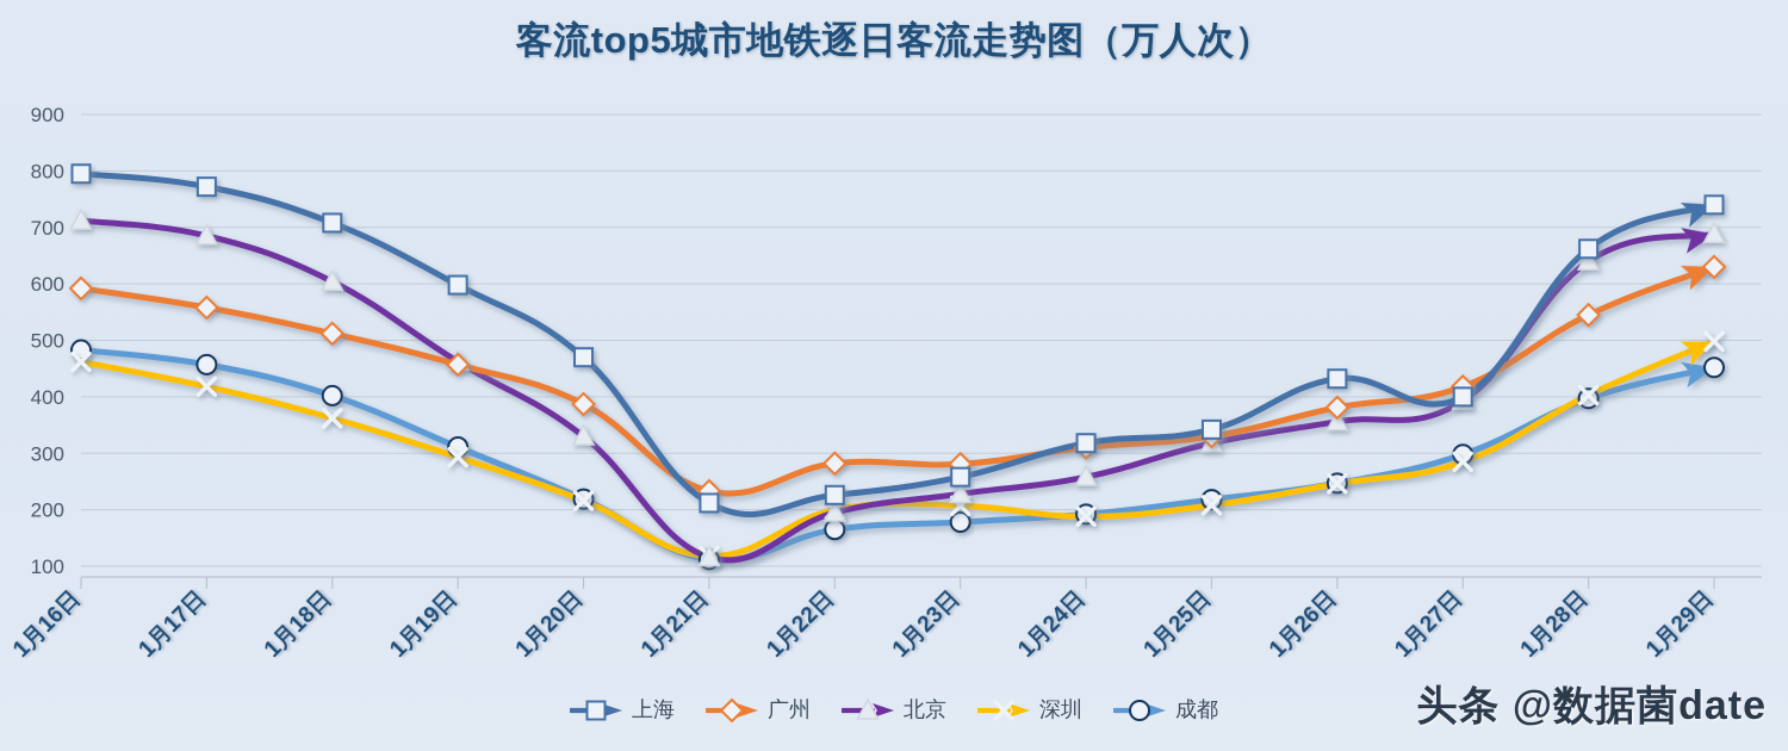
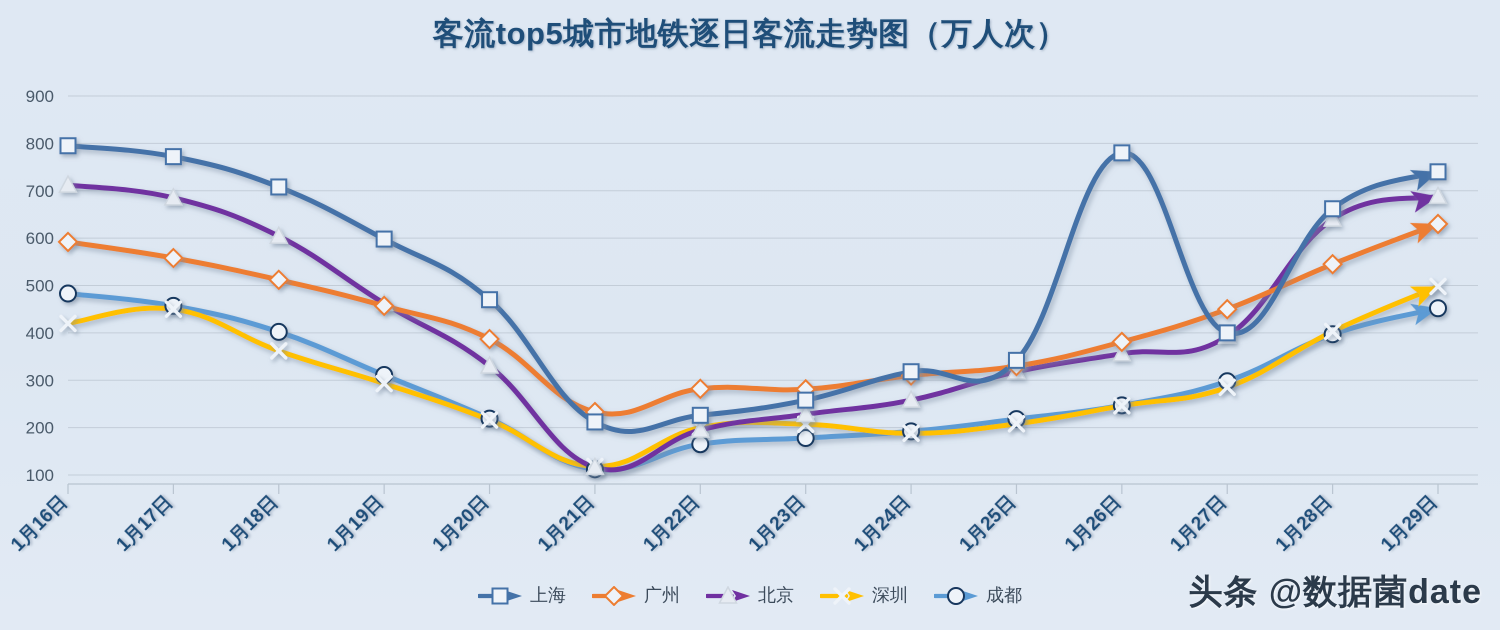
深圳/1月16日: 460 -> 420
深圳/1月17日: 420 -> 450
上海/1月26日: 430 -> 780
广州/1月27日: 420 -> 450
